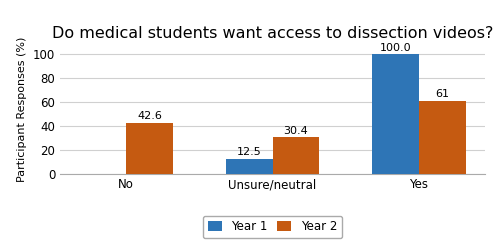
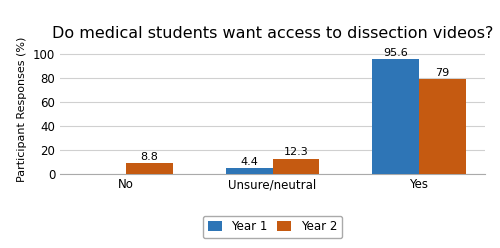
Year 2/No: 42.6 -> 8.8
Year 1/Unsure/neutral: 12.5 -> 4.4
Year 2/Unsure/neutral: 30.4 -> 12.3
Year 1/Yes: 100.0 -> 95.6
Year 2/Yes: 61 -> 79
